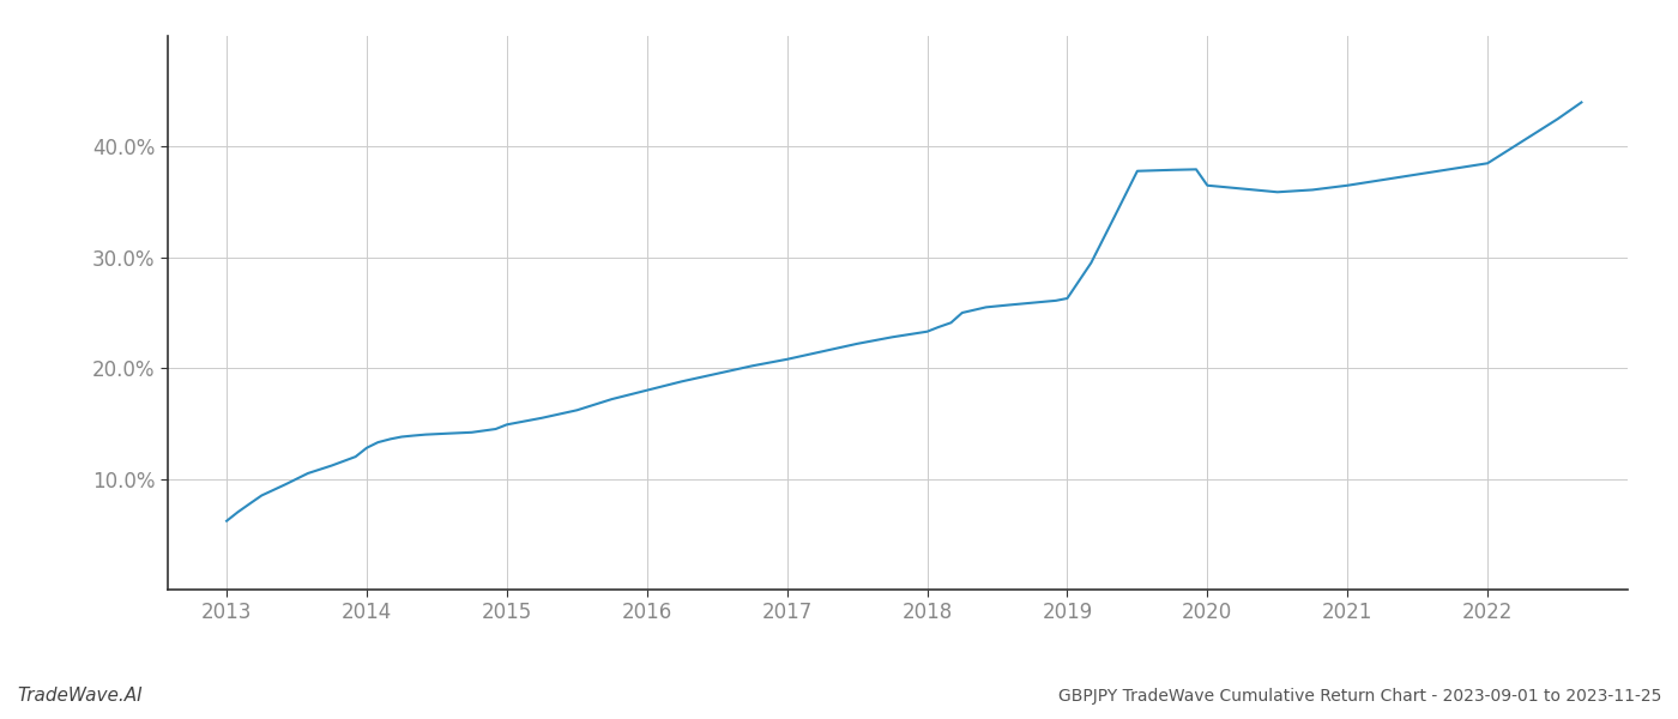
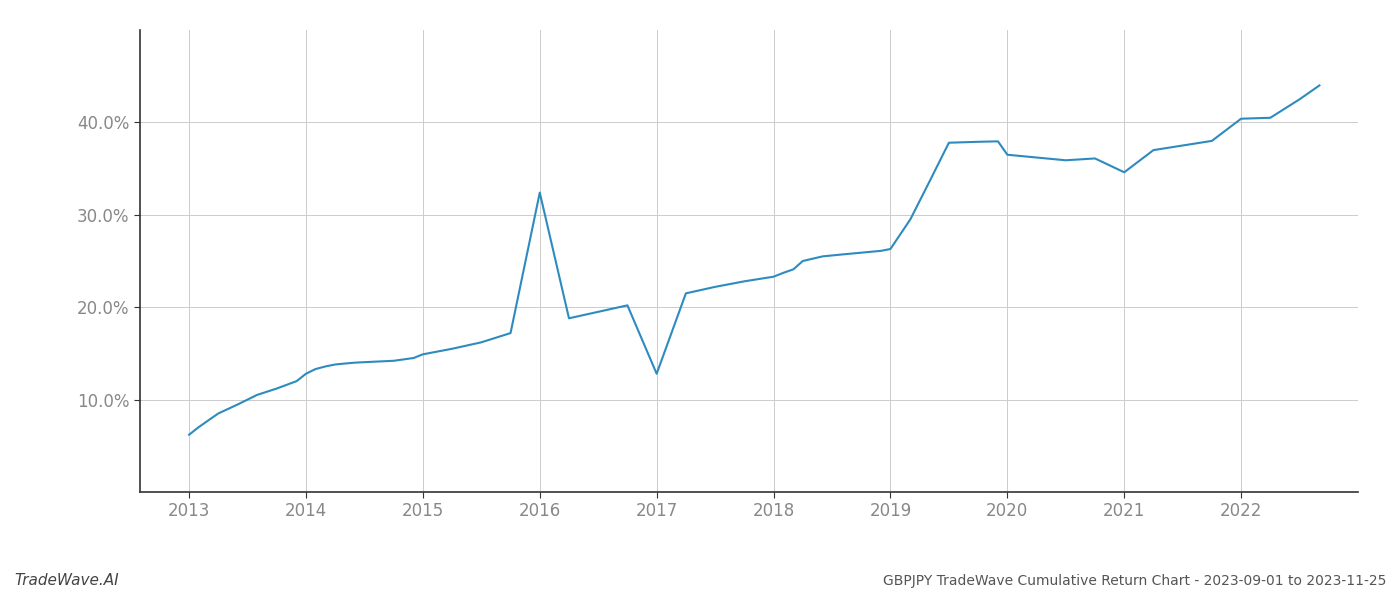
2016: 18.0% -> 32.4%
2017: 20.8% -> 12.8%
2021: 36.5% -> 34.6%
2022: 38.5% -> 40.4%
